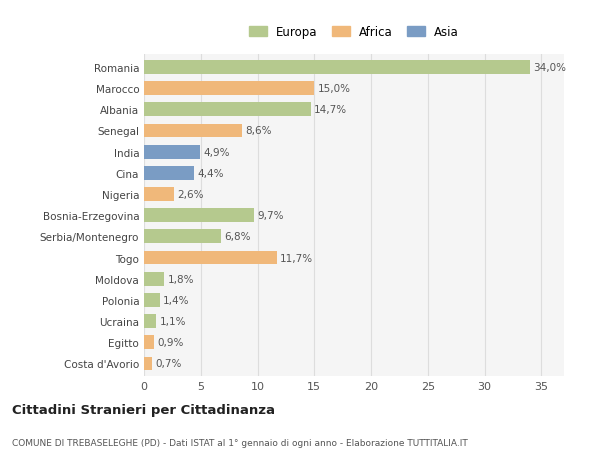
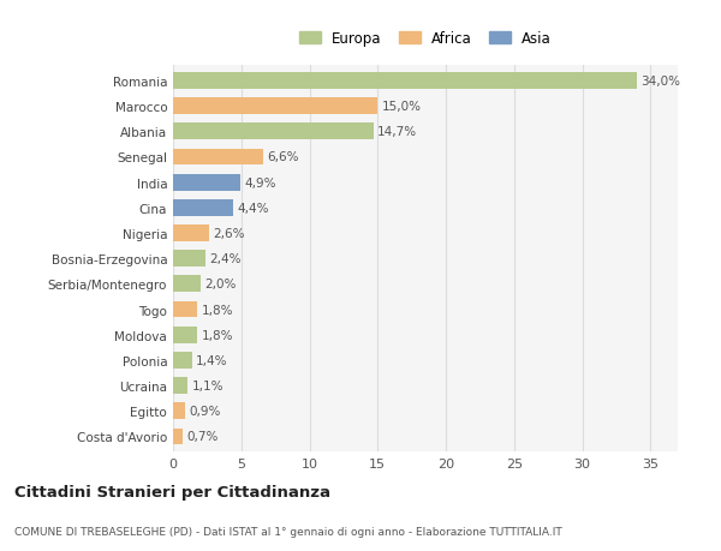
Senegal: 8,6% -> 6,6%
Bosnia-Erzegovina: 9,7% -> 2,4%
Serbia/Montenegro: 6,8% -> 2,0%
Togo: 11,7% -> 1,8%
